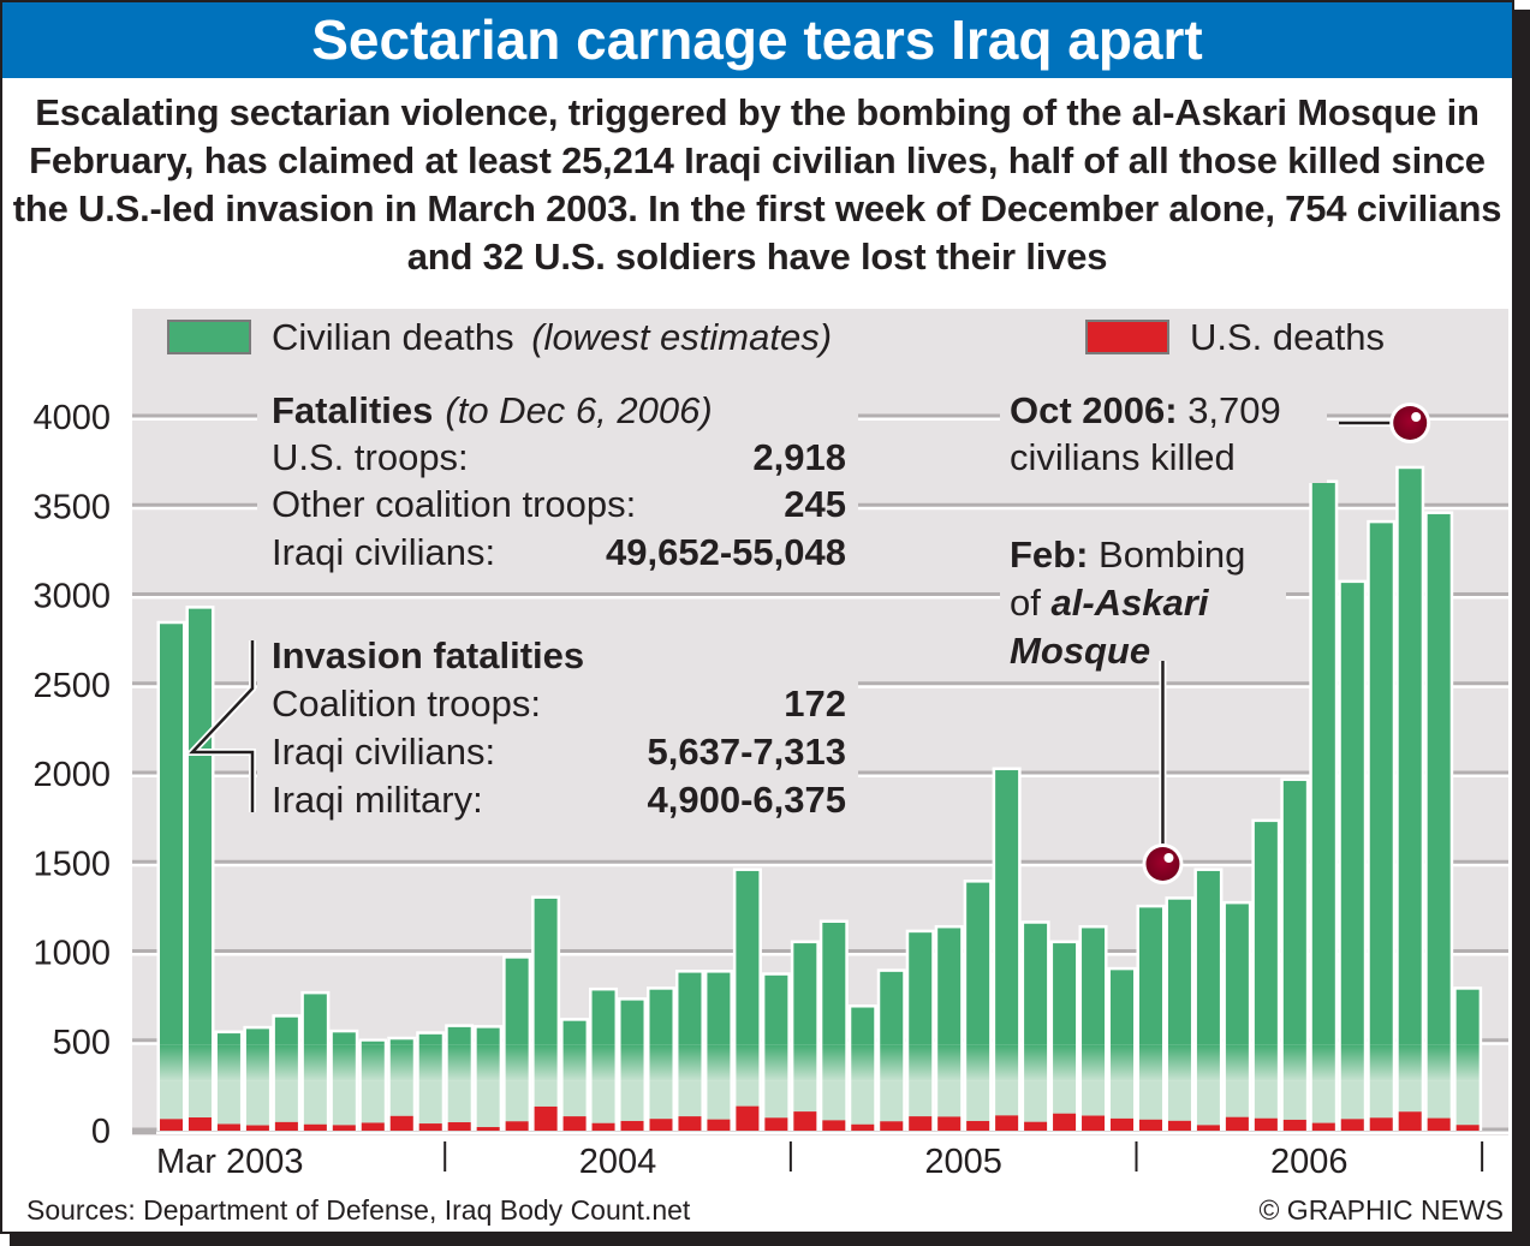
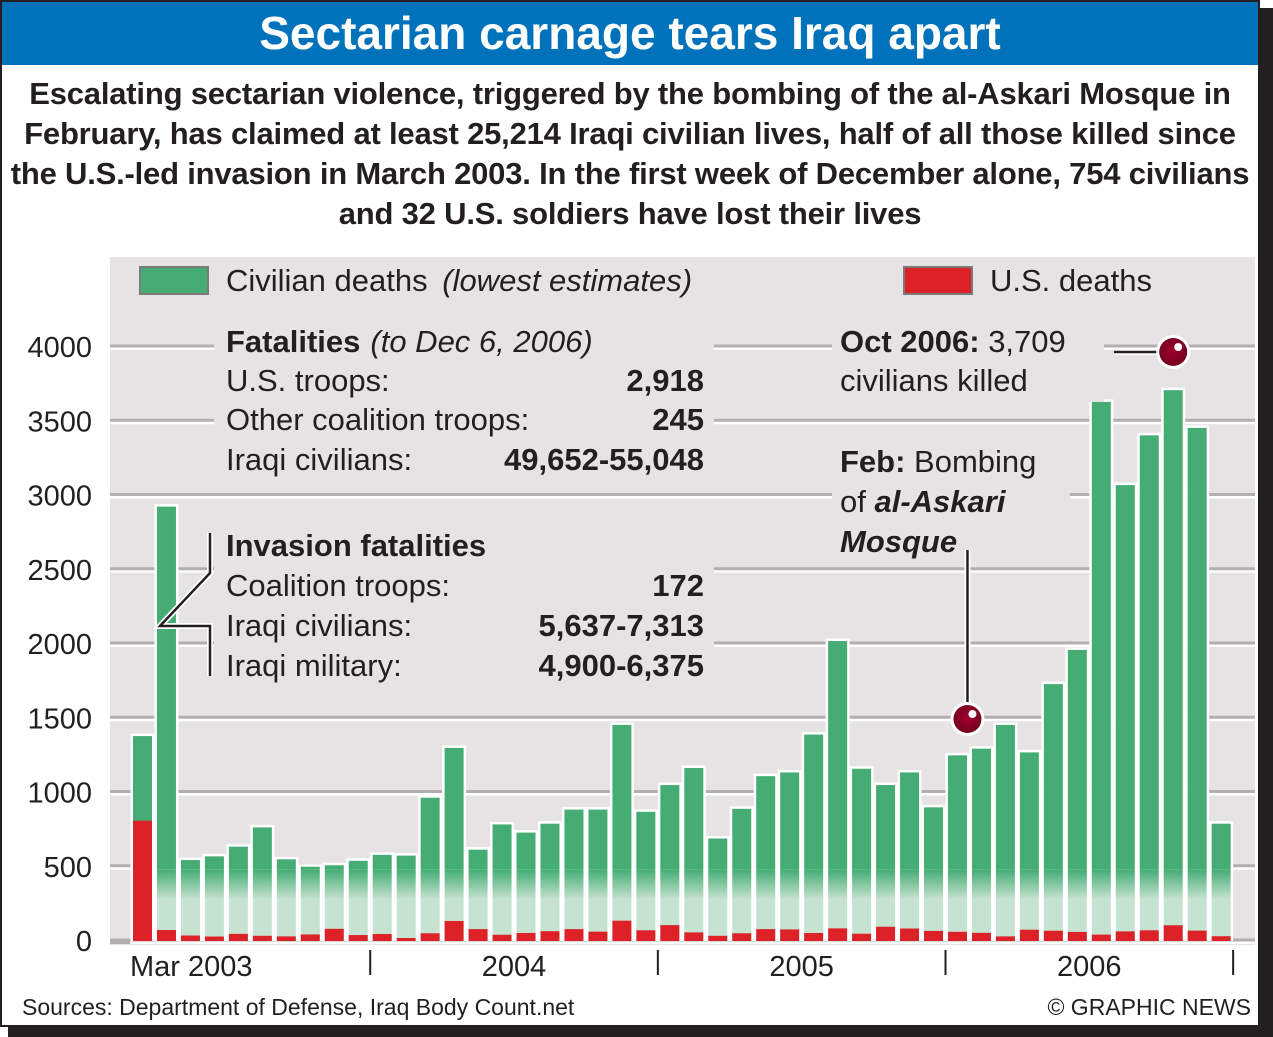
Civilian deaths (lowest estimates)/Mar 2003: 2840 -> 1380
U.S. deaths/Mar 2003: 60 -> 810
